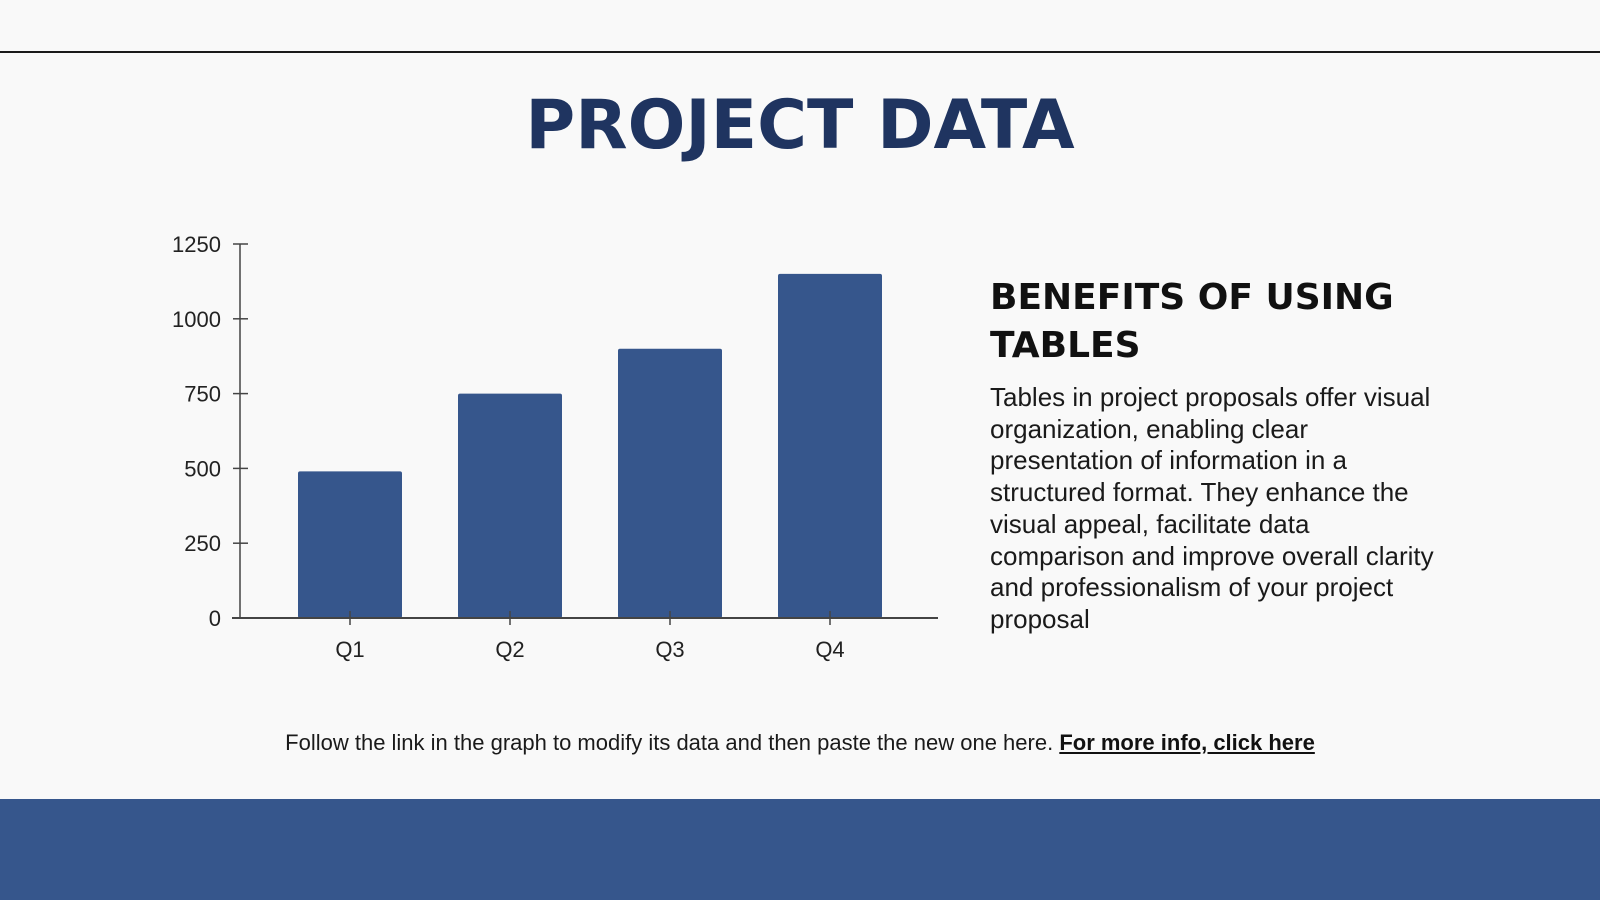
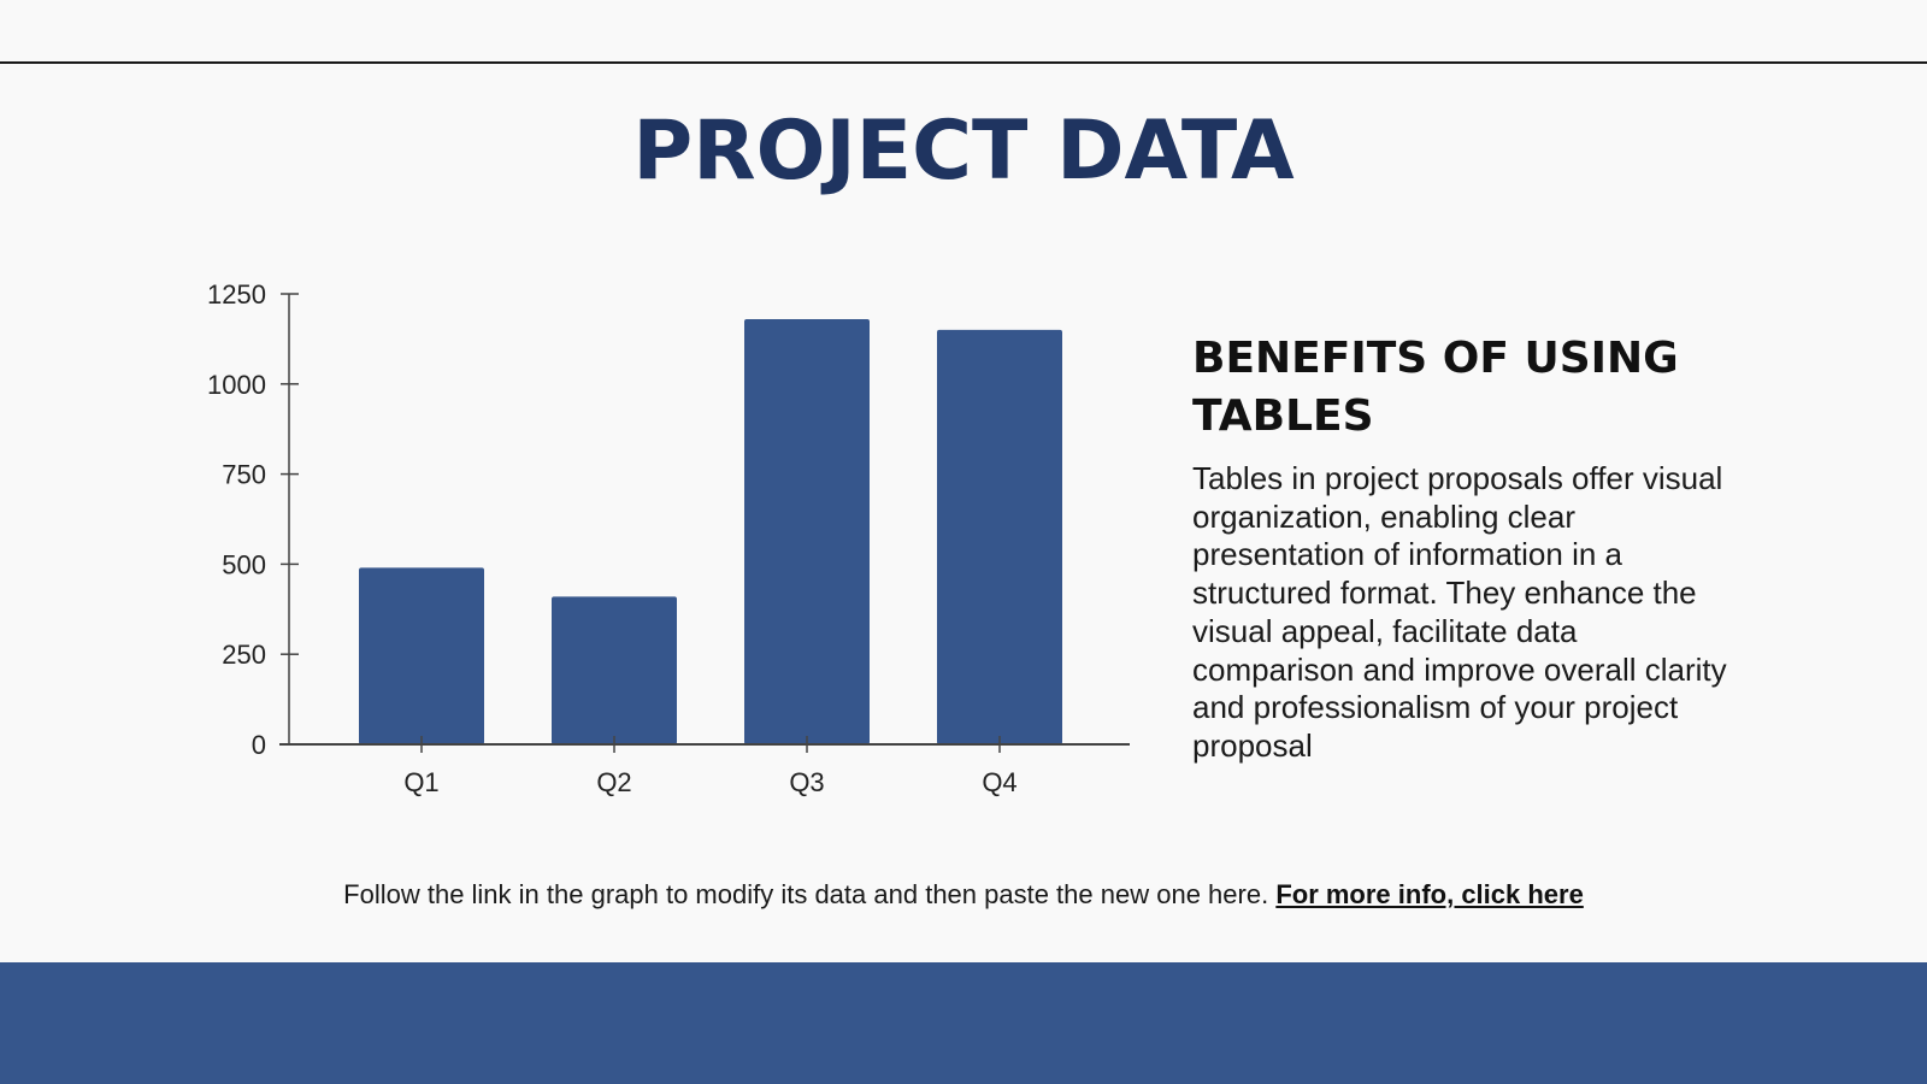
Q2: 750 -> 410
Q3: 900 -> 1180
